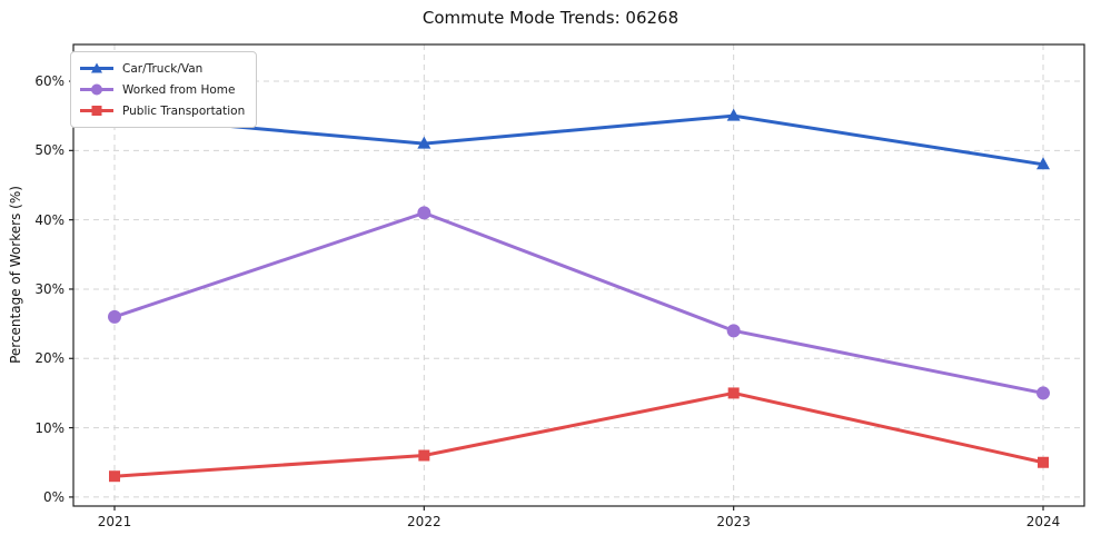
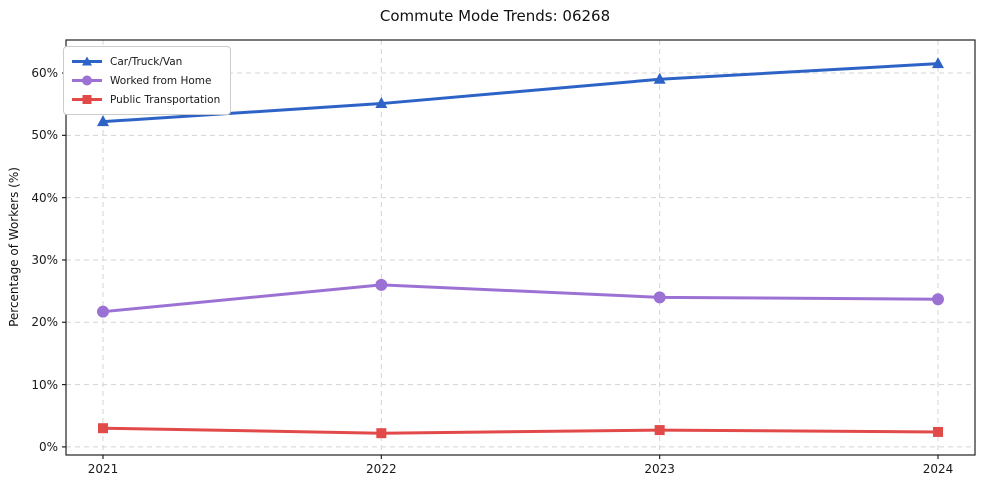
Car/Truck/Van/2021: 55% -> 52%
Worked from Home/2021: 26% -> 22%
Car/Truck/Van/2022: 51% -> 55%
Worked from Home/2022: 41% -> 26%
Public Transportation/2022: 6% -> 2%
Car/Truck/Van/2023: 55% -> 59%
Public Transportation/2023: 15% -> 3%
Car/Truck/Van/2024: 48% -> 62%
Worked from Home/2024: 15% -> 24%
Public Transportation/2024: 5% -> 2%
